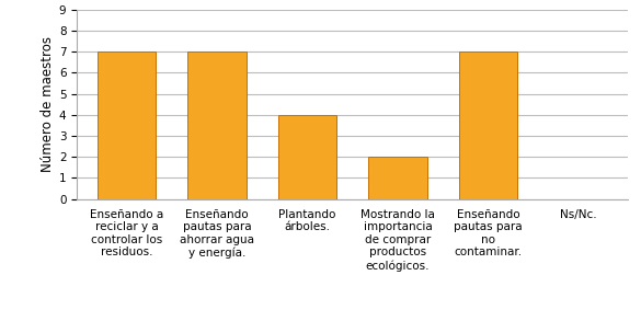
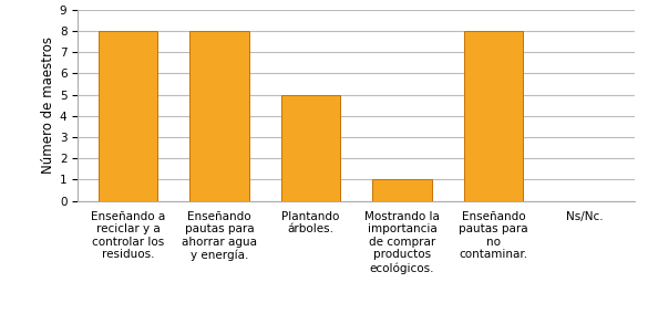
Enseñando a reciclar y a controlar los residuos.: 7 -> 8
Enseñando pautas para ahorrar agua y energía.: 7 -> 8
Plantando árboles.: 4 -> 5
Mostrando la importancia de comprar productos ecológicos.: 2 -> 1
Enseñando pautas para no contaminar.: 7 -> 8
